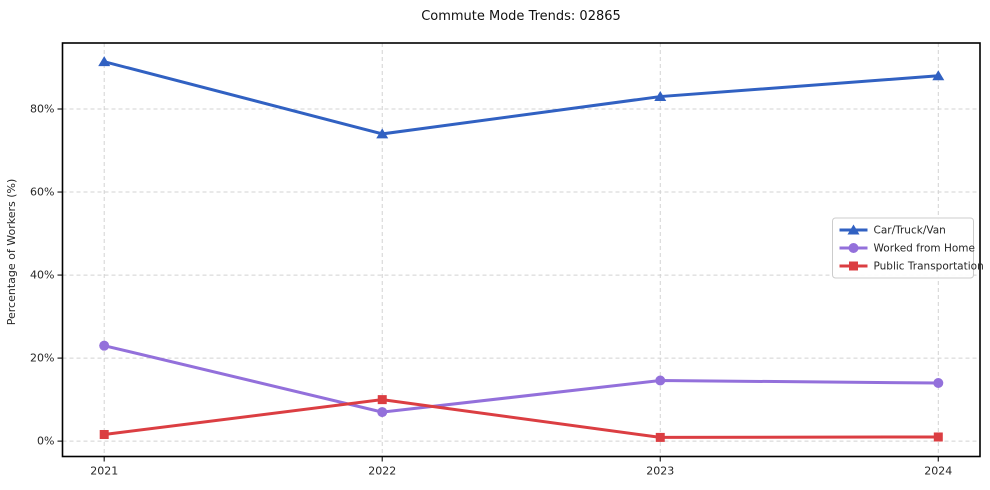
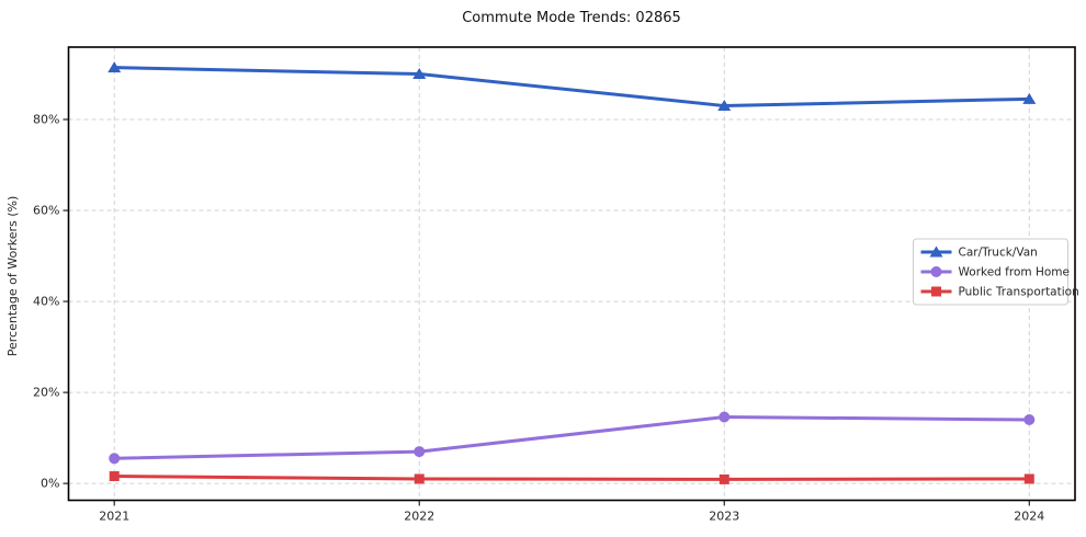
Worked from Home/2021: 23% -> 6%
Car/Truck/Van/2022: 74% -> 90%
Public Transportation/2022: 10% -> 1%
Car/Truck/Van/2024: 88% -> 84%
